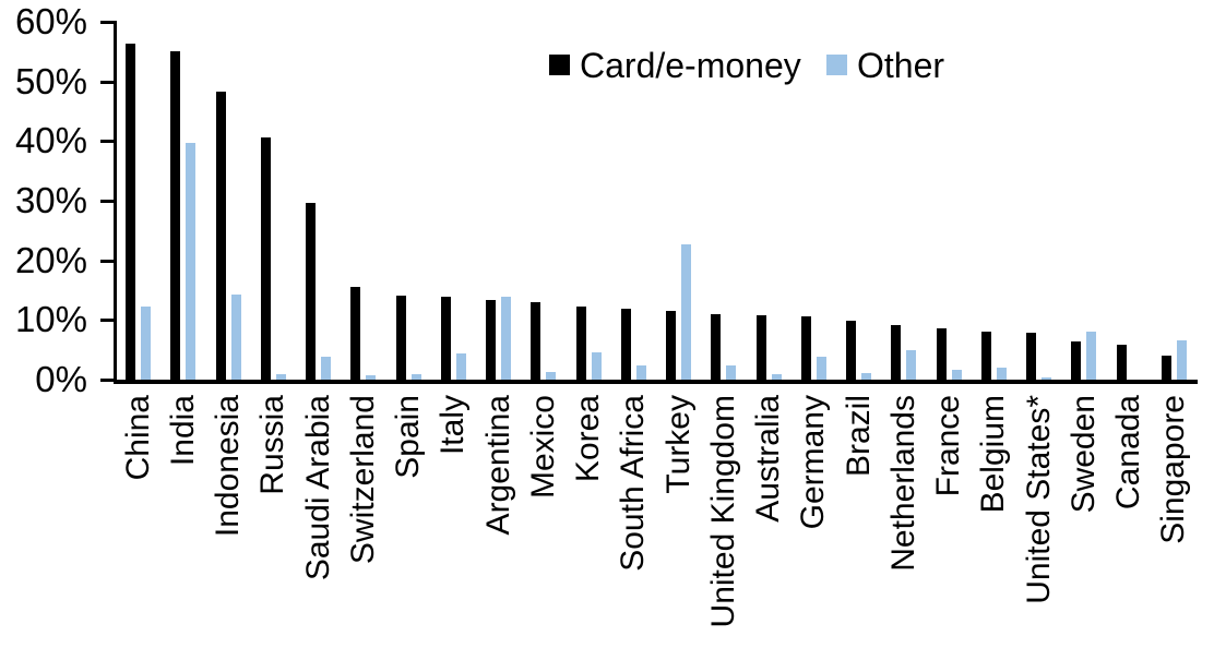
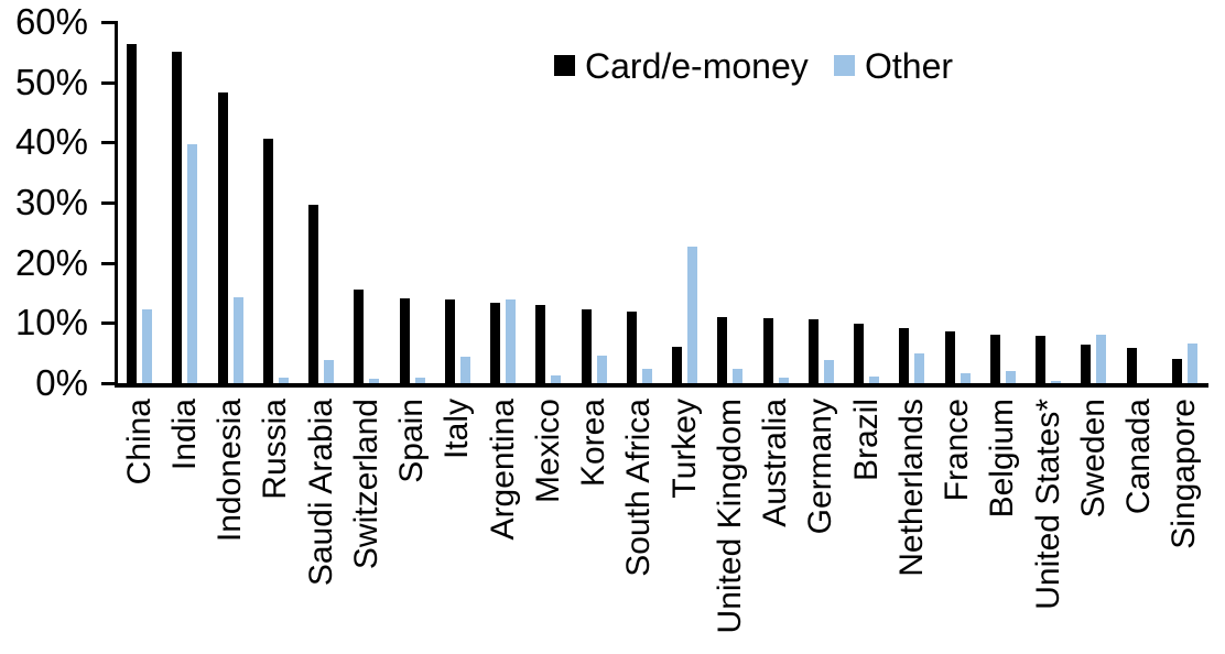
Card/e-money/Turkey: 12% -> 6%
